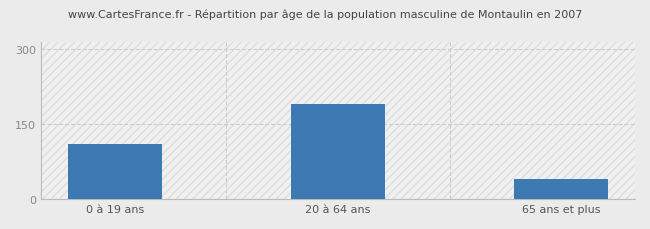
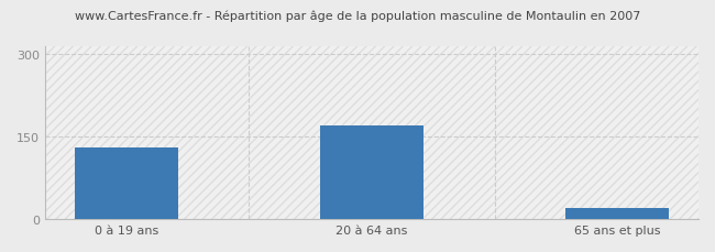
0 à 19 ans: 110 -> 130
20 à 64 ans: 190 -> 170
65 ans et plus: 40 -> 20
